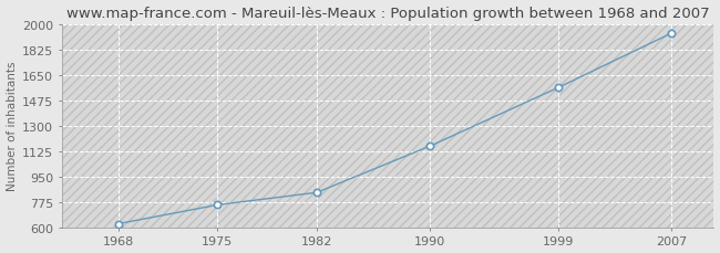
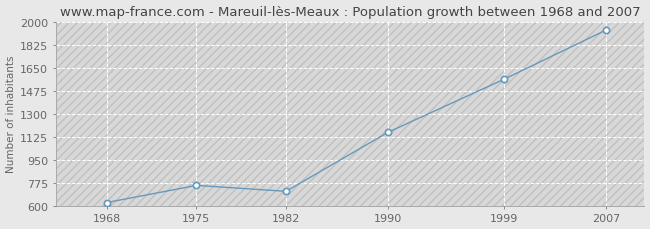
1982: 840 -> 710
